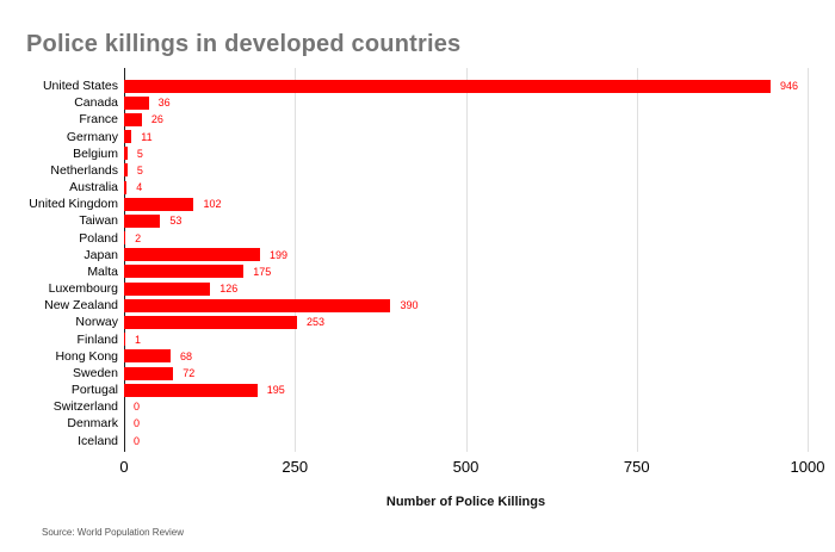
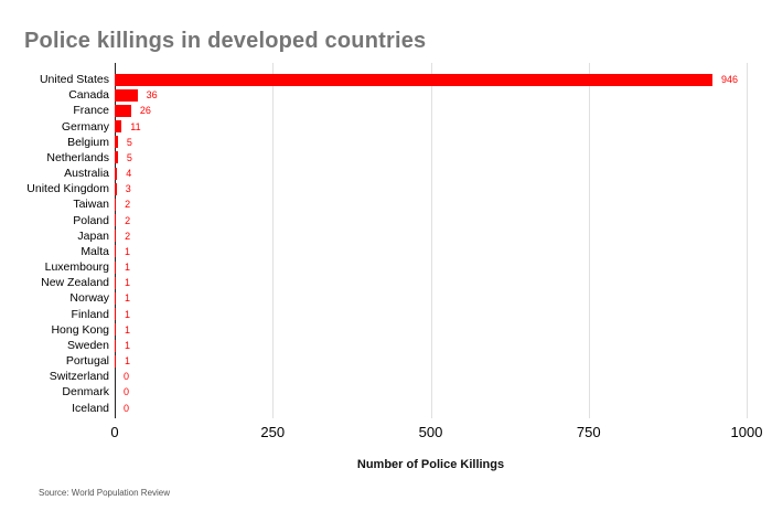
United Kingdom: 102 -> 3
Taiwan: 53 -> 2
Japan: 199 -> 2
Malta: 175 -> 1
Luxembourg: 126 -> 1
New Zealand: 390 -> 1
Norway: 253 -> 1
Hong Kong: 68 -> 1
Sweden: 72 -> 1
Portugal: 195 -> 1
